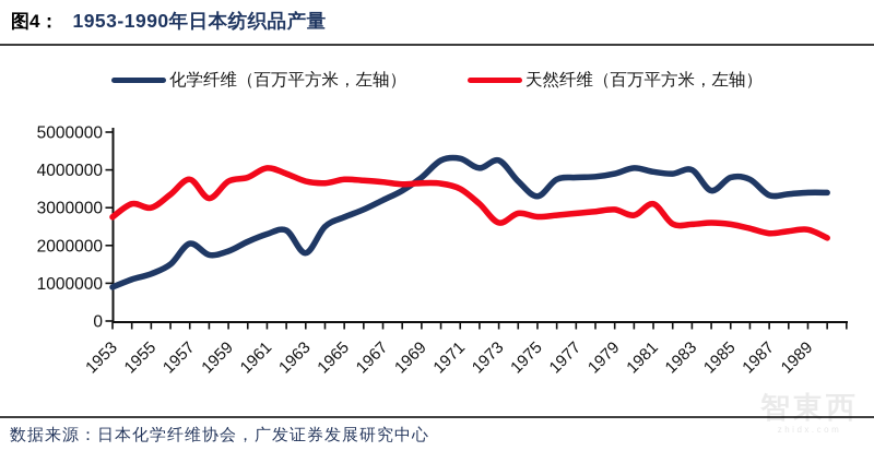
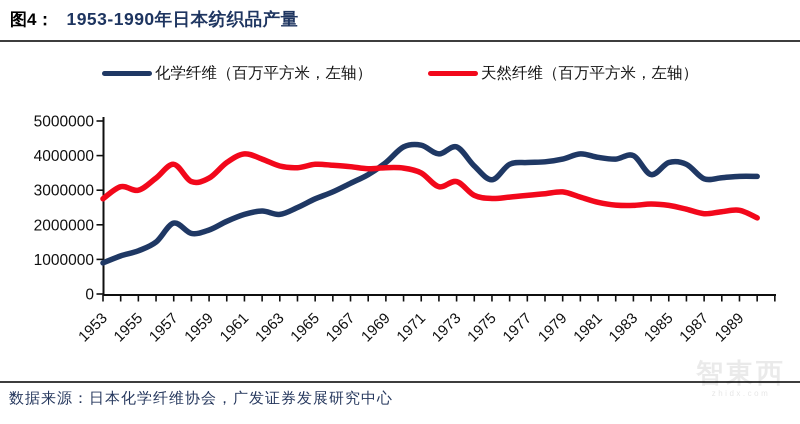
天然纤维（百万平方米，左轴）/1959: 3700000 -> 3400000
化学纤维（百万平方米，左轴）/1963: 1800000 -> 2300000
天然纤维（百万平方米，左轴）/1973: 2600000 -> 3200000
天然纤维（百万平方米，左轴）/1981: 3100000 -> 2600000
